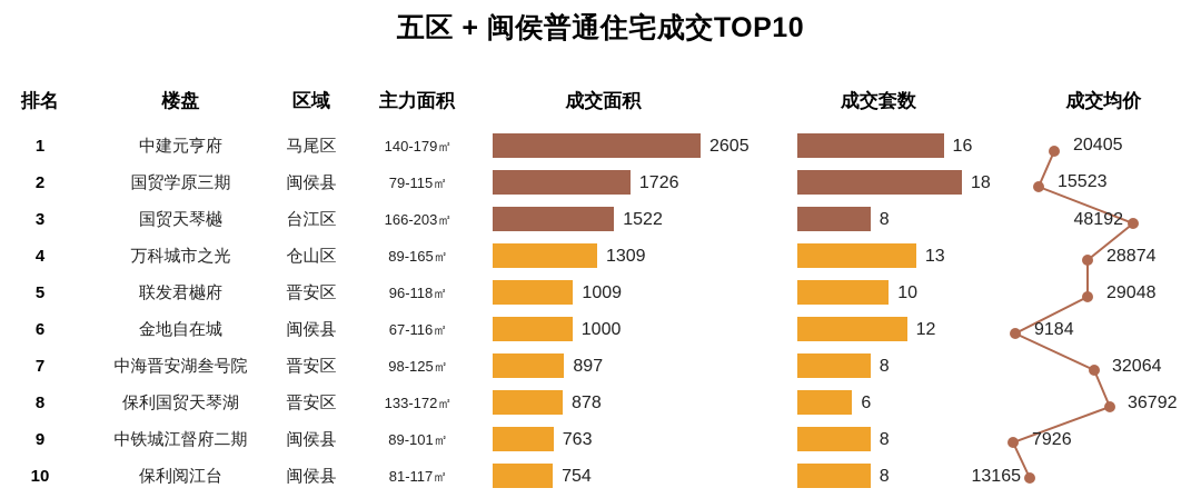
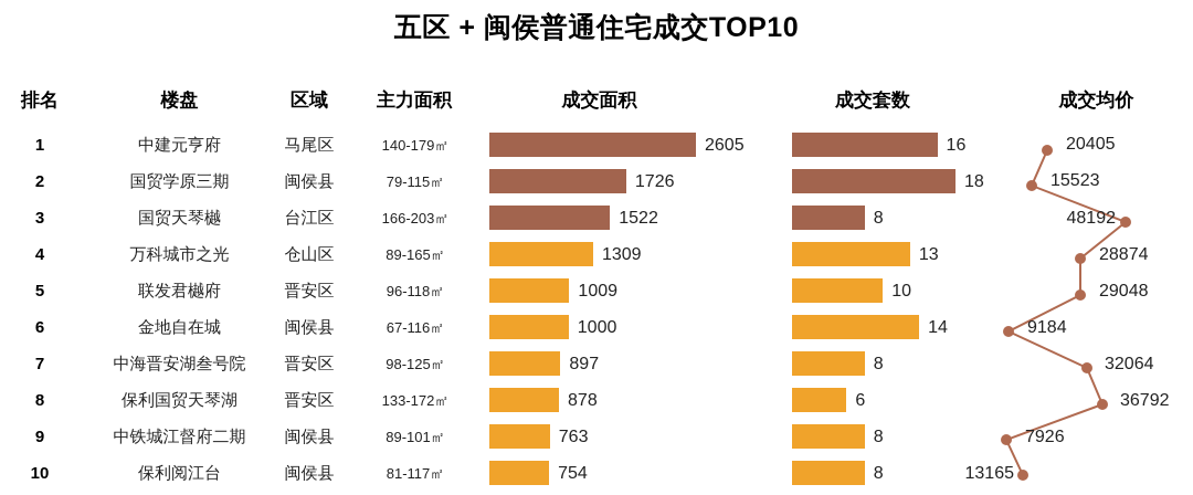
成交套数/金地自在城: 12 -> 14
